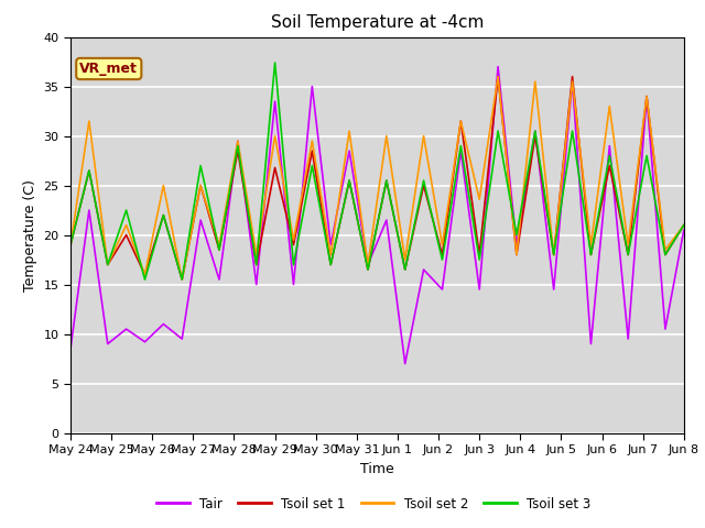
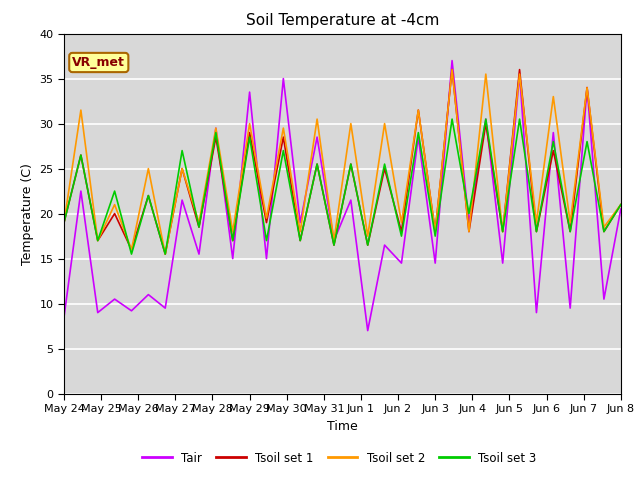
Tsoil set 1/May 29: 26.8 -> 29.0
Tsoil set 3/May 29: 37.4 -> 28.5
Tsoil set 2/Jun 3: 23.6 -> 18.0
